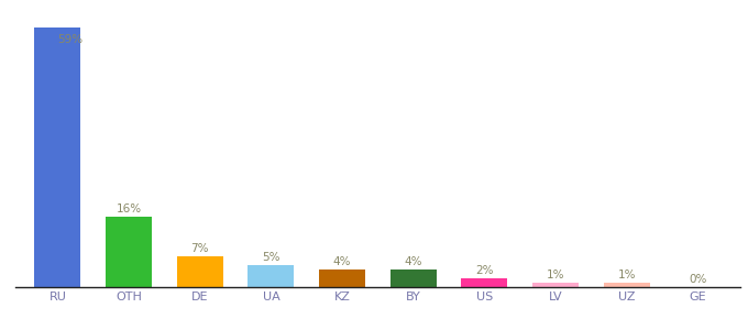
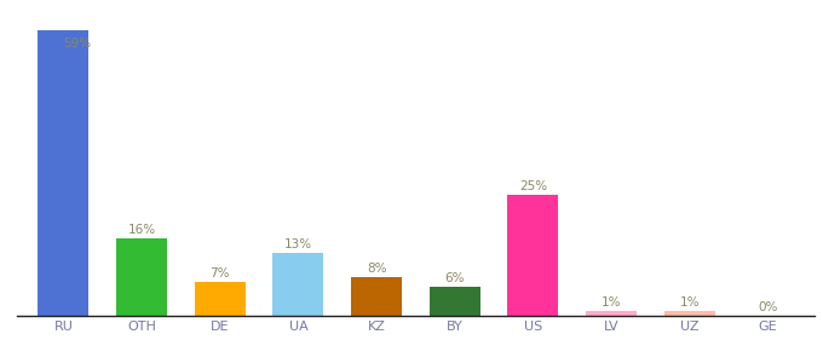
UA: 5% -> 13%
KZ: 4% -> 8%
BY: 4% -> 6%
US: 2% -> 25%
